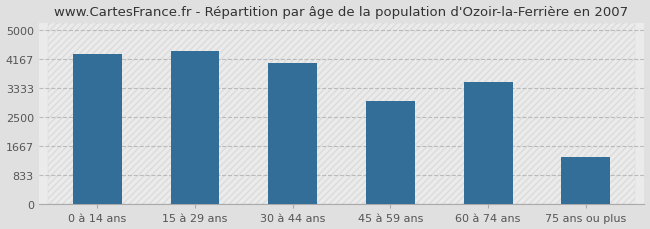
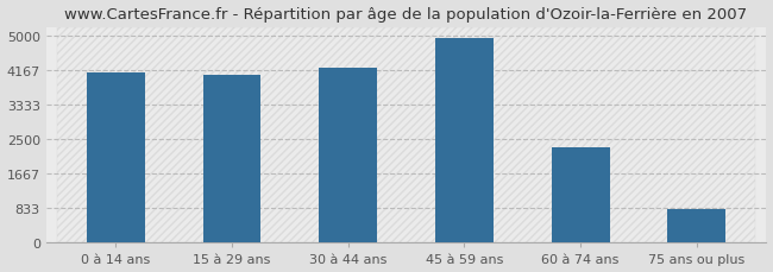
0 à 14 ans: 4300 -> 4100
15 à 29 ans: 4400 -> 4050
30 à 44 ans: 4050 -> 4230
45 à 59 ans: 2950 -> 4950
60 à 74 ans: 3500 -> 2300
75 ans ou plus: 1350 -> 800
